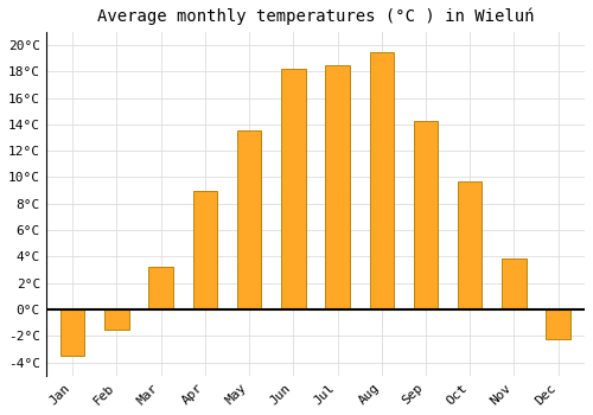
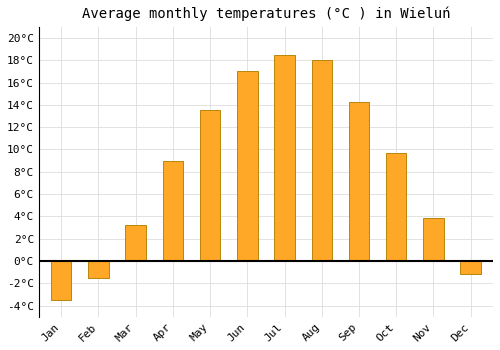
Jun: 18.2°C -> 17.0°C
Aug: 19.5°C -> 18.0°C
Dec: -2.2°C -> -1.2°C
